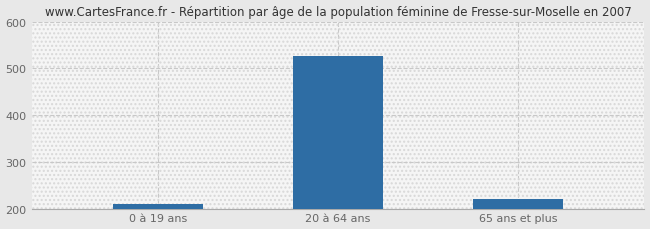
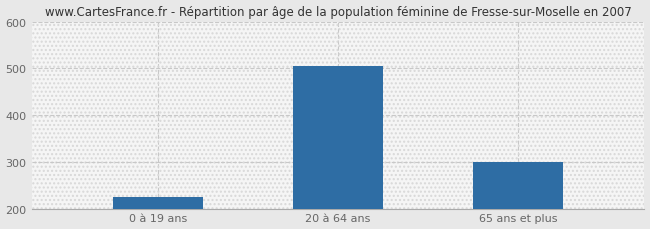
0 à 19 ans: 210 -> 225
20 à 64 ans: 527 -> 505
65 ans et plus: 220 -> 300
